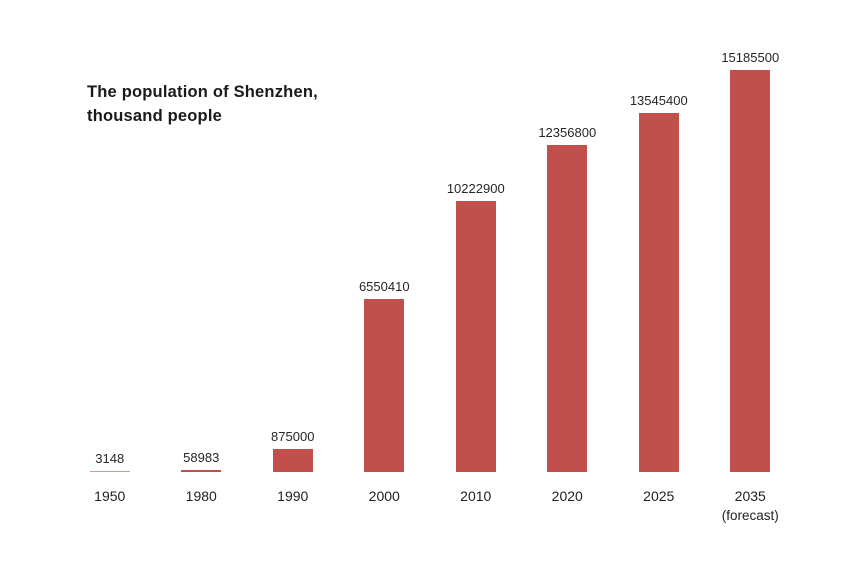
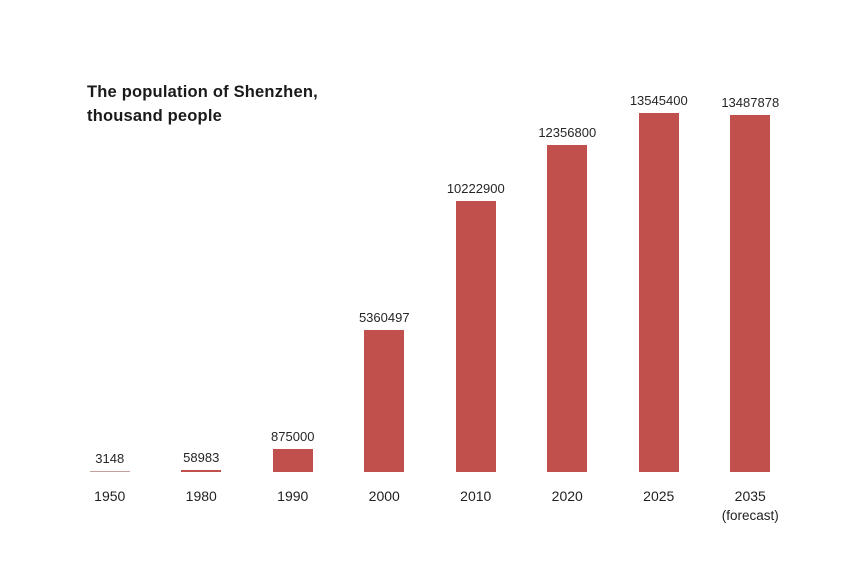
2000: 6550410 -> 5360497
2035: 15185500 -> 13487878
